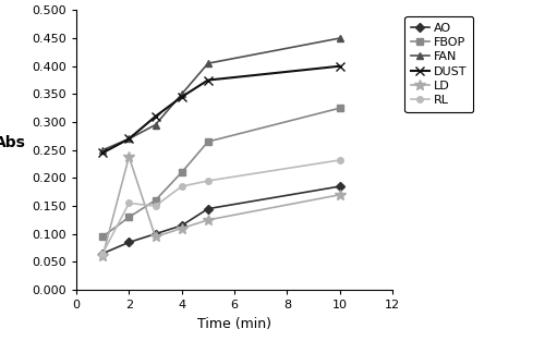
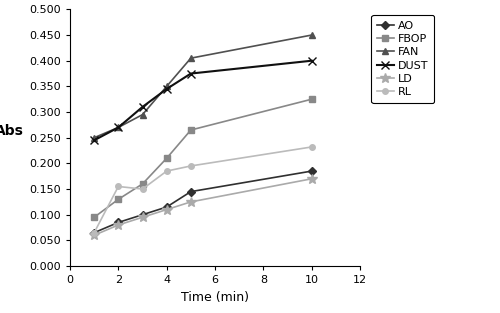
LD/2: 0.238 -> 0.080
